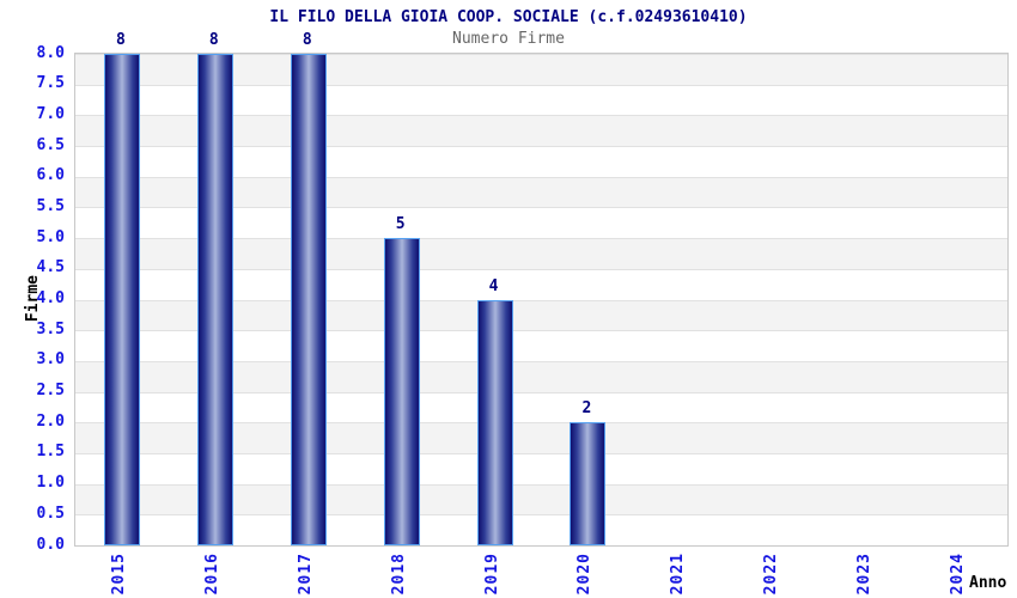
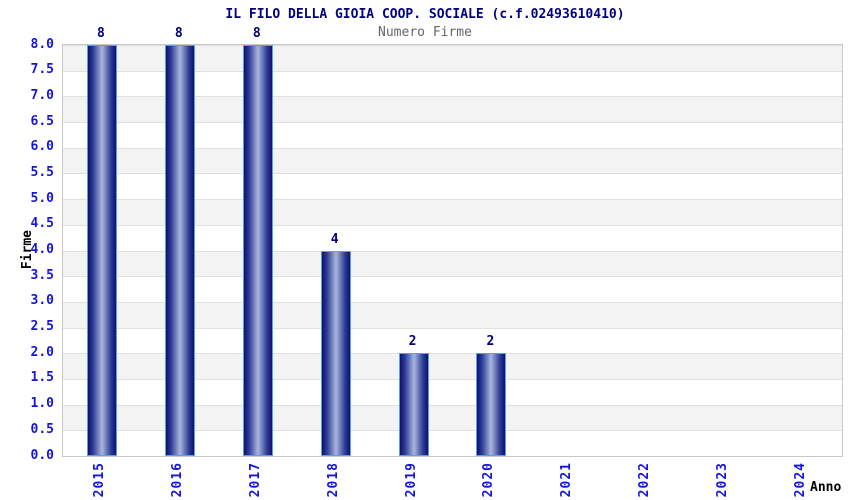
2018: 5 -> 4
2019: 4 -> 2
